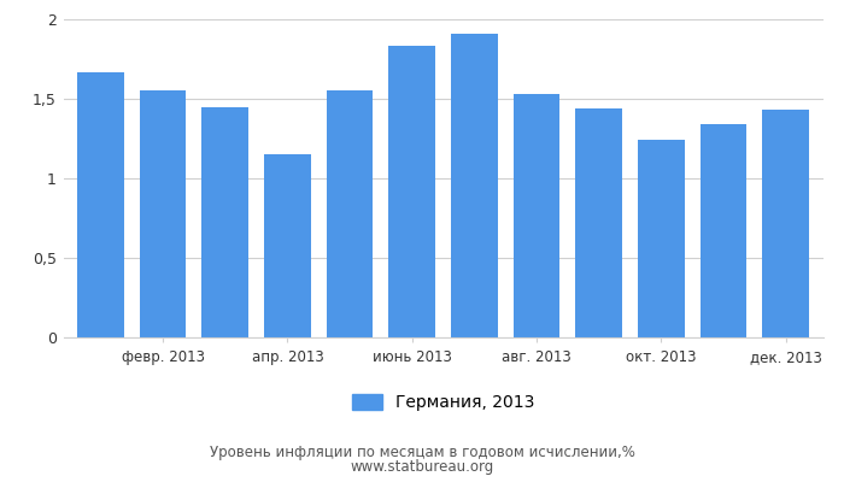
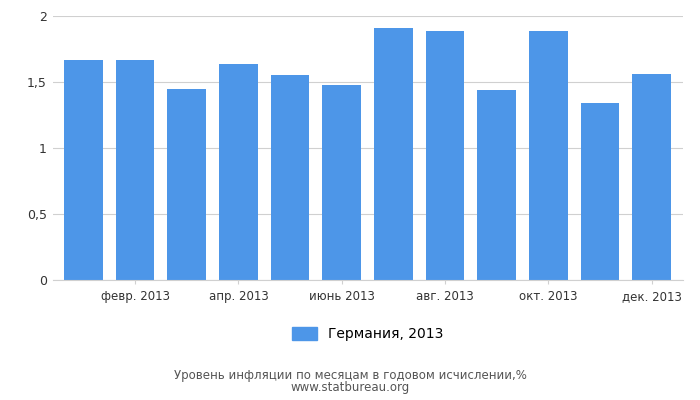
февр. 2013: 1,55 -> 1,67
апр. 2013: 1,15 -> 1,64
июнь 2013: 1,83 -> 1,48
авг. 2013: 1,53 -> 1,89
окт. 2013: 1,24 -> 1,89
дек. 2013: 1,43 -> 1,56
